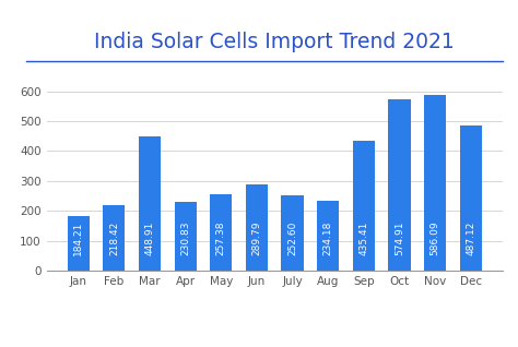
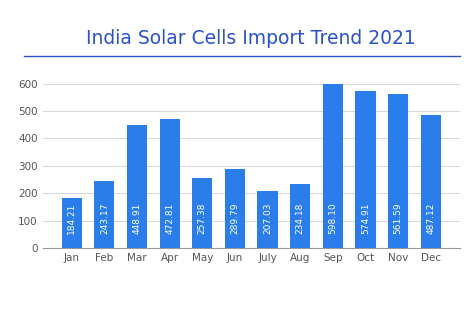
Feb: 218.42 -> 243.17
Apr: 230.83 -> 472.81
July: 252.60 -> 207.03
Sep: 435.41 -> 598.10
Nov: 586.09 -> 561.59
